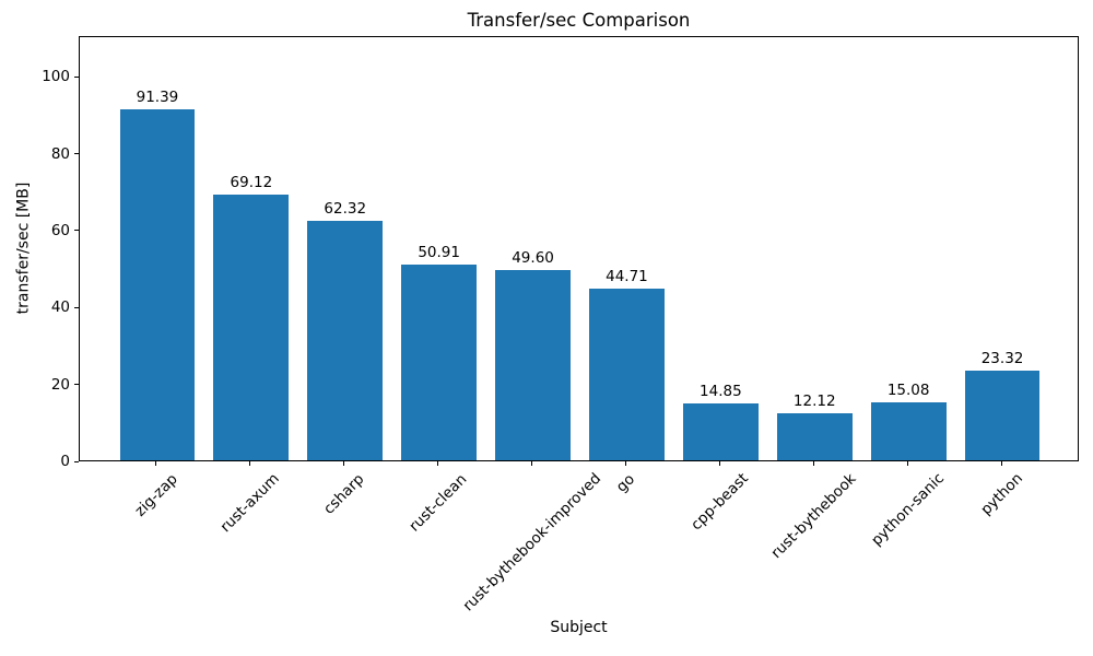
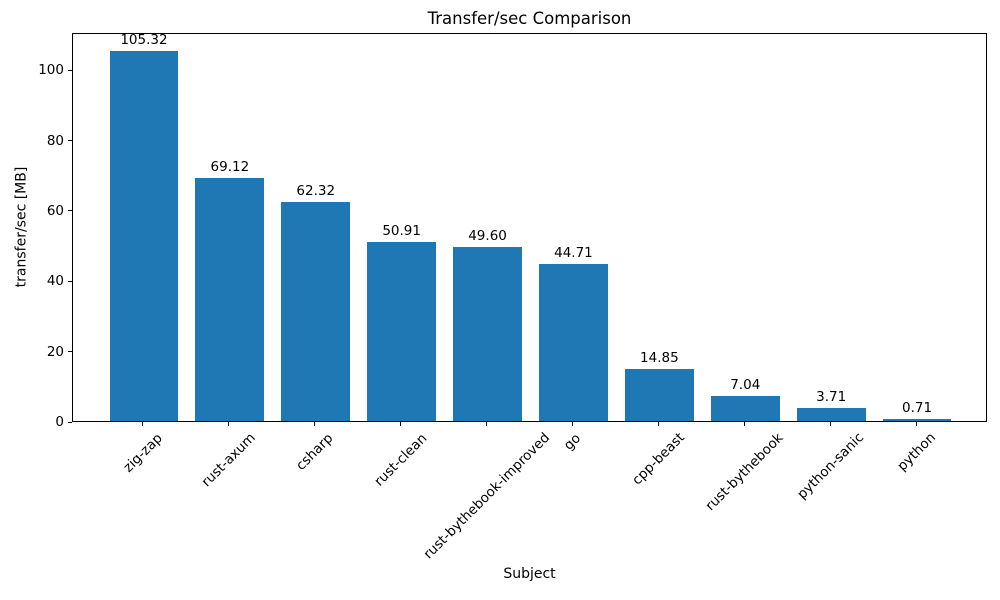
zig-zap: 91.39 -> 105.32
rust-bythebook: 12.12 -> 7.04
python-sanic: 15.08 -> 3.71
python: 23.32 -> 0.71
